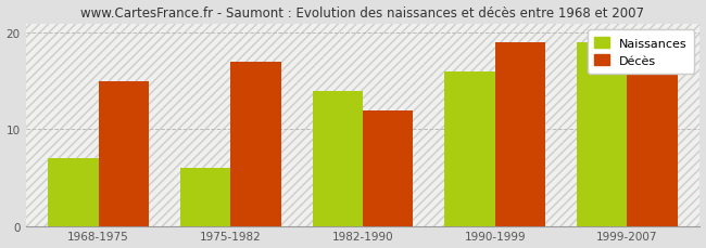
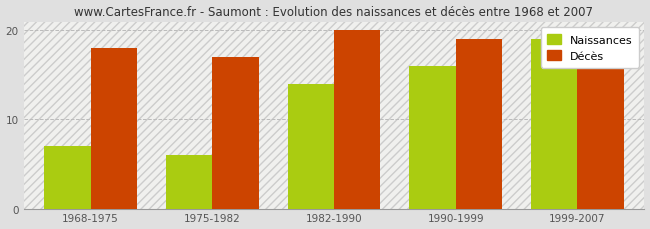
Décès/1968-1975: 15 -> 18
Décès/1982-1990: 12 -> 20
